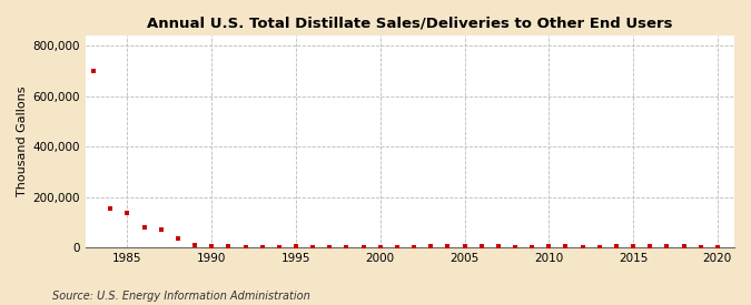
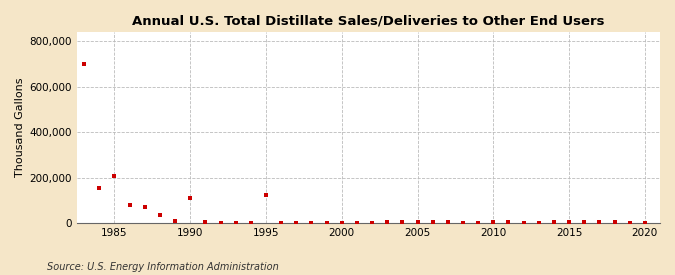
1985: 135,000 -> 205,000
1990: 5,000 -> 110,000
1995: 3,000 -> 125,000
